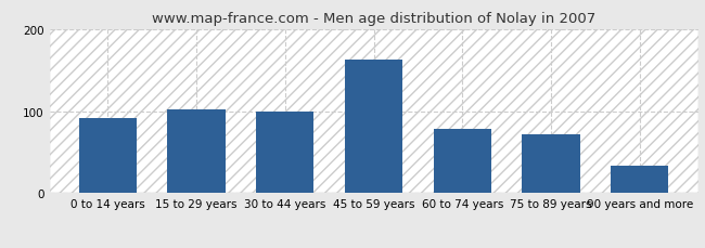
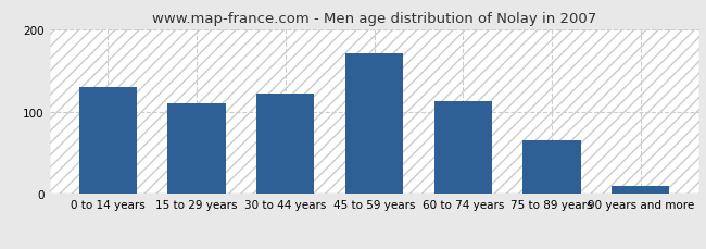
0 to 14 years: 92 -> 130
15 to 29 years: 102 -> 110
30 to 44 years: 100 -> 122
45 to 59 years: 162 -> 170
60 to 74 years: 78 -> 113
75 to 89 years: 72 -> 65
90 years and more: 34 -> 10
